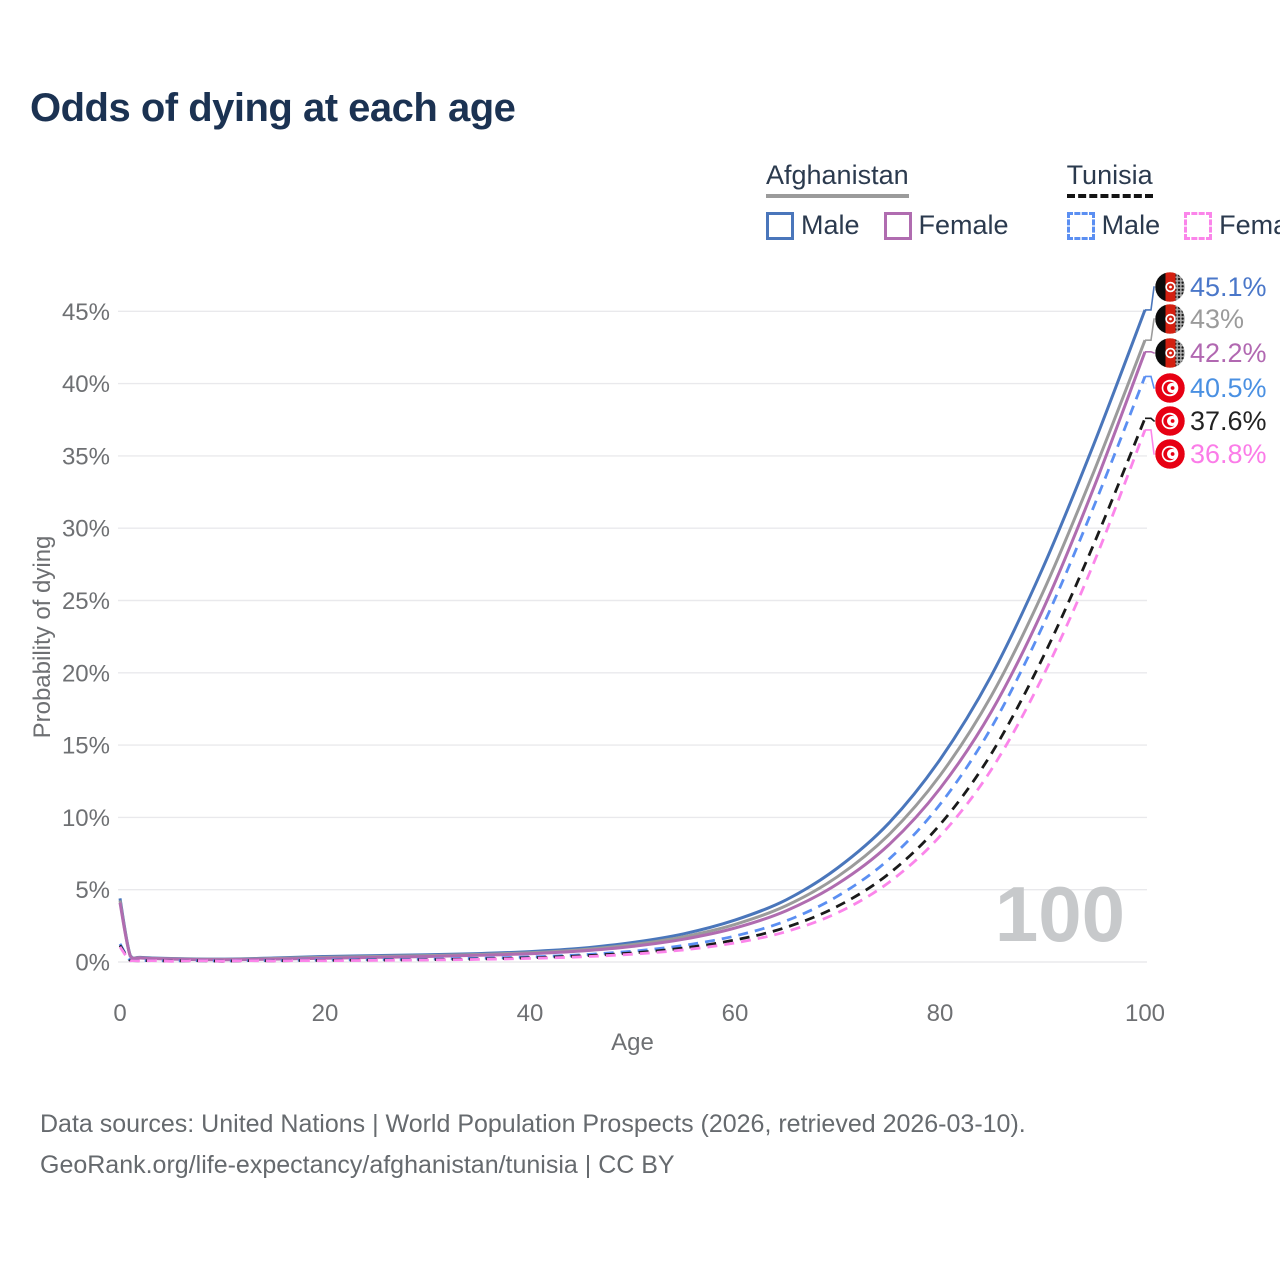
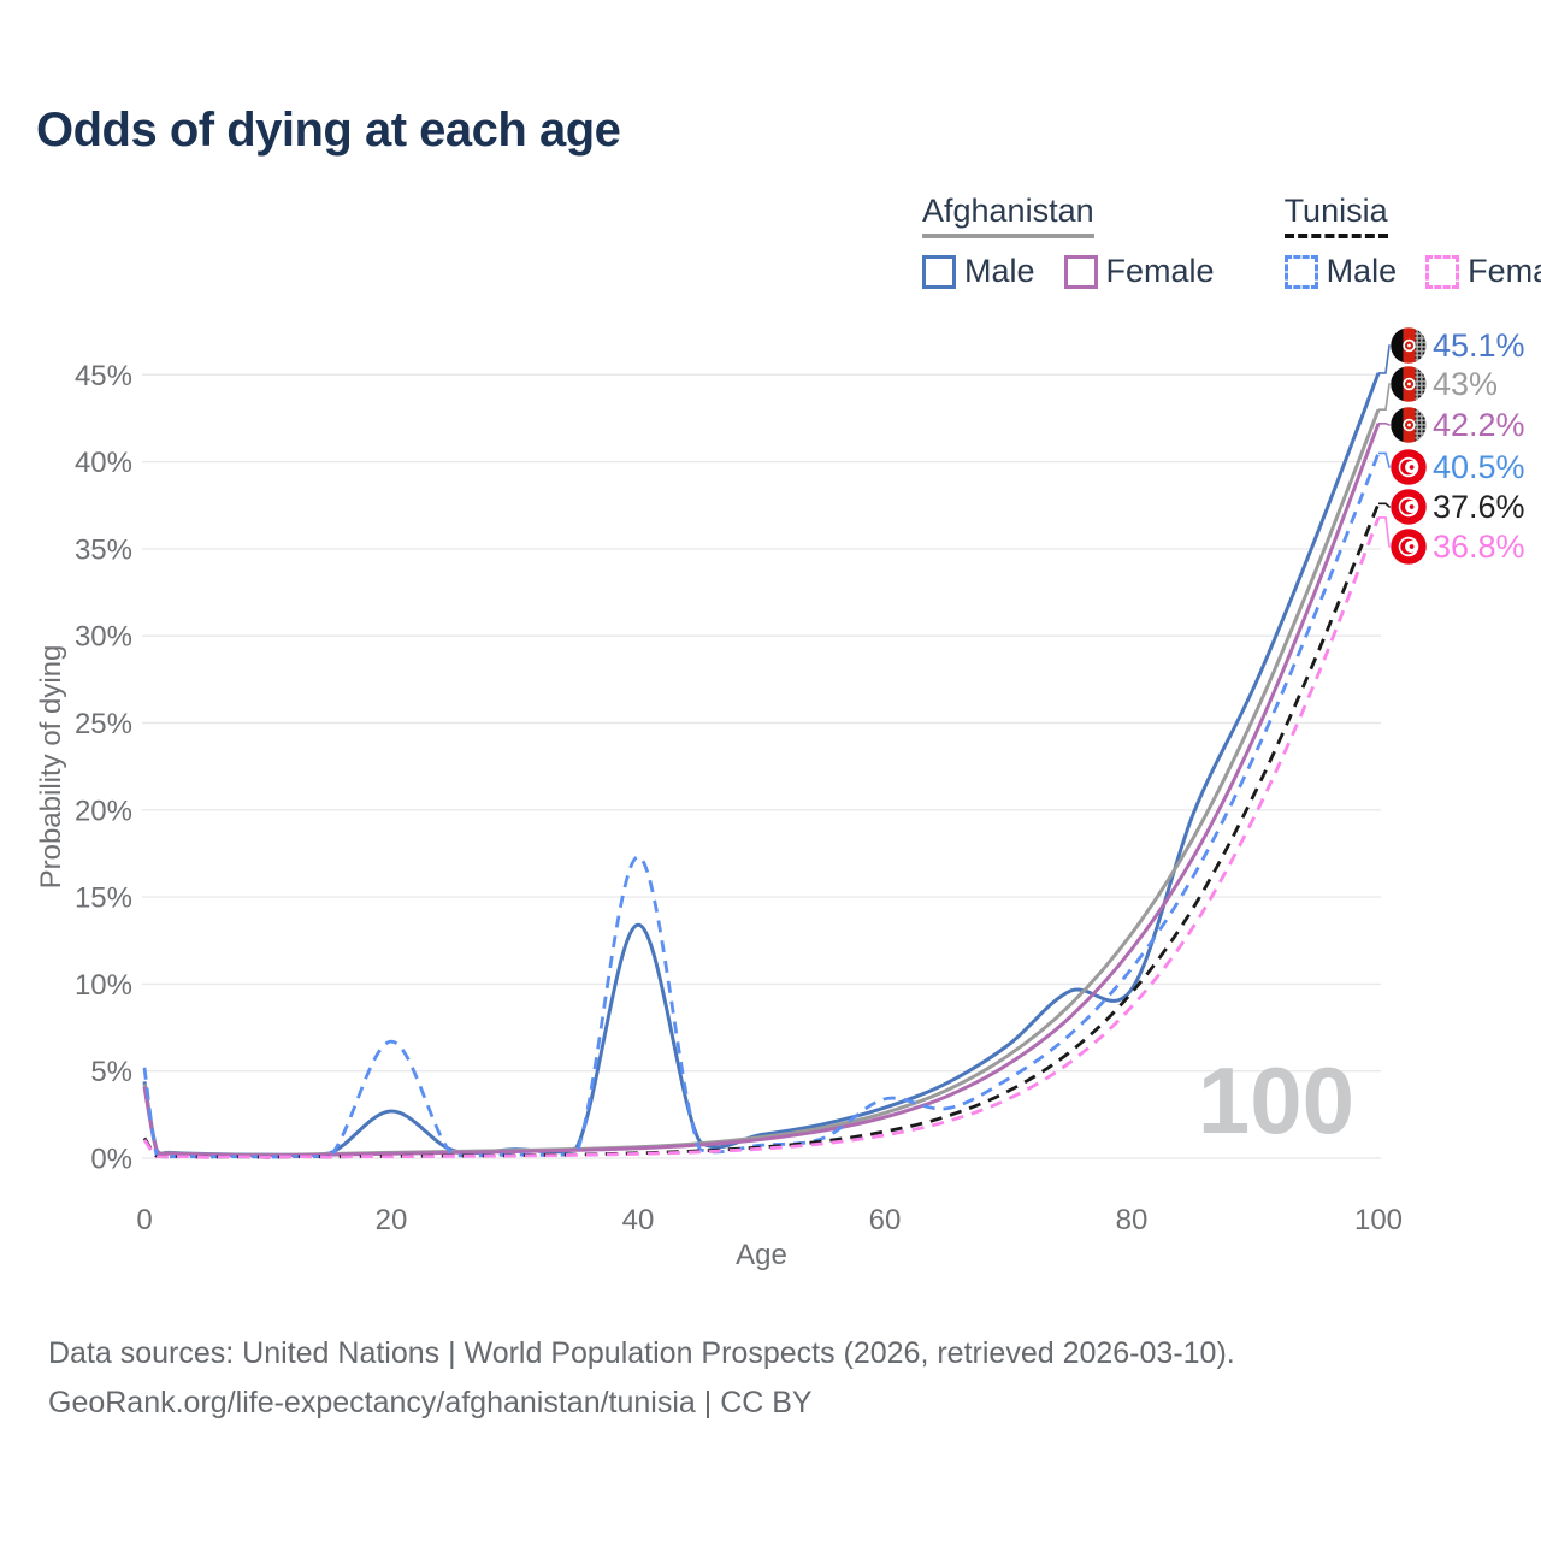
Tunisia Male/0: 1.2% -> 5.2%
Afghanistan Male/20: 0.4% -> 2.7%
Tunisia Male/20: 0.1% -> 6.7%
Afghanistan Male/40: 0.7% -> 13.4%
Tunisia Male/40: 0.3% -> 17.3%
Tunisia Male/60: 1.8% -> 3.4%
Afghanistan Male/80: 14.0% -> 9.7%
